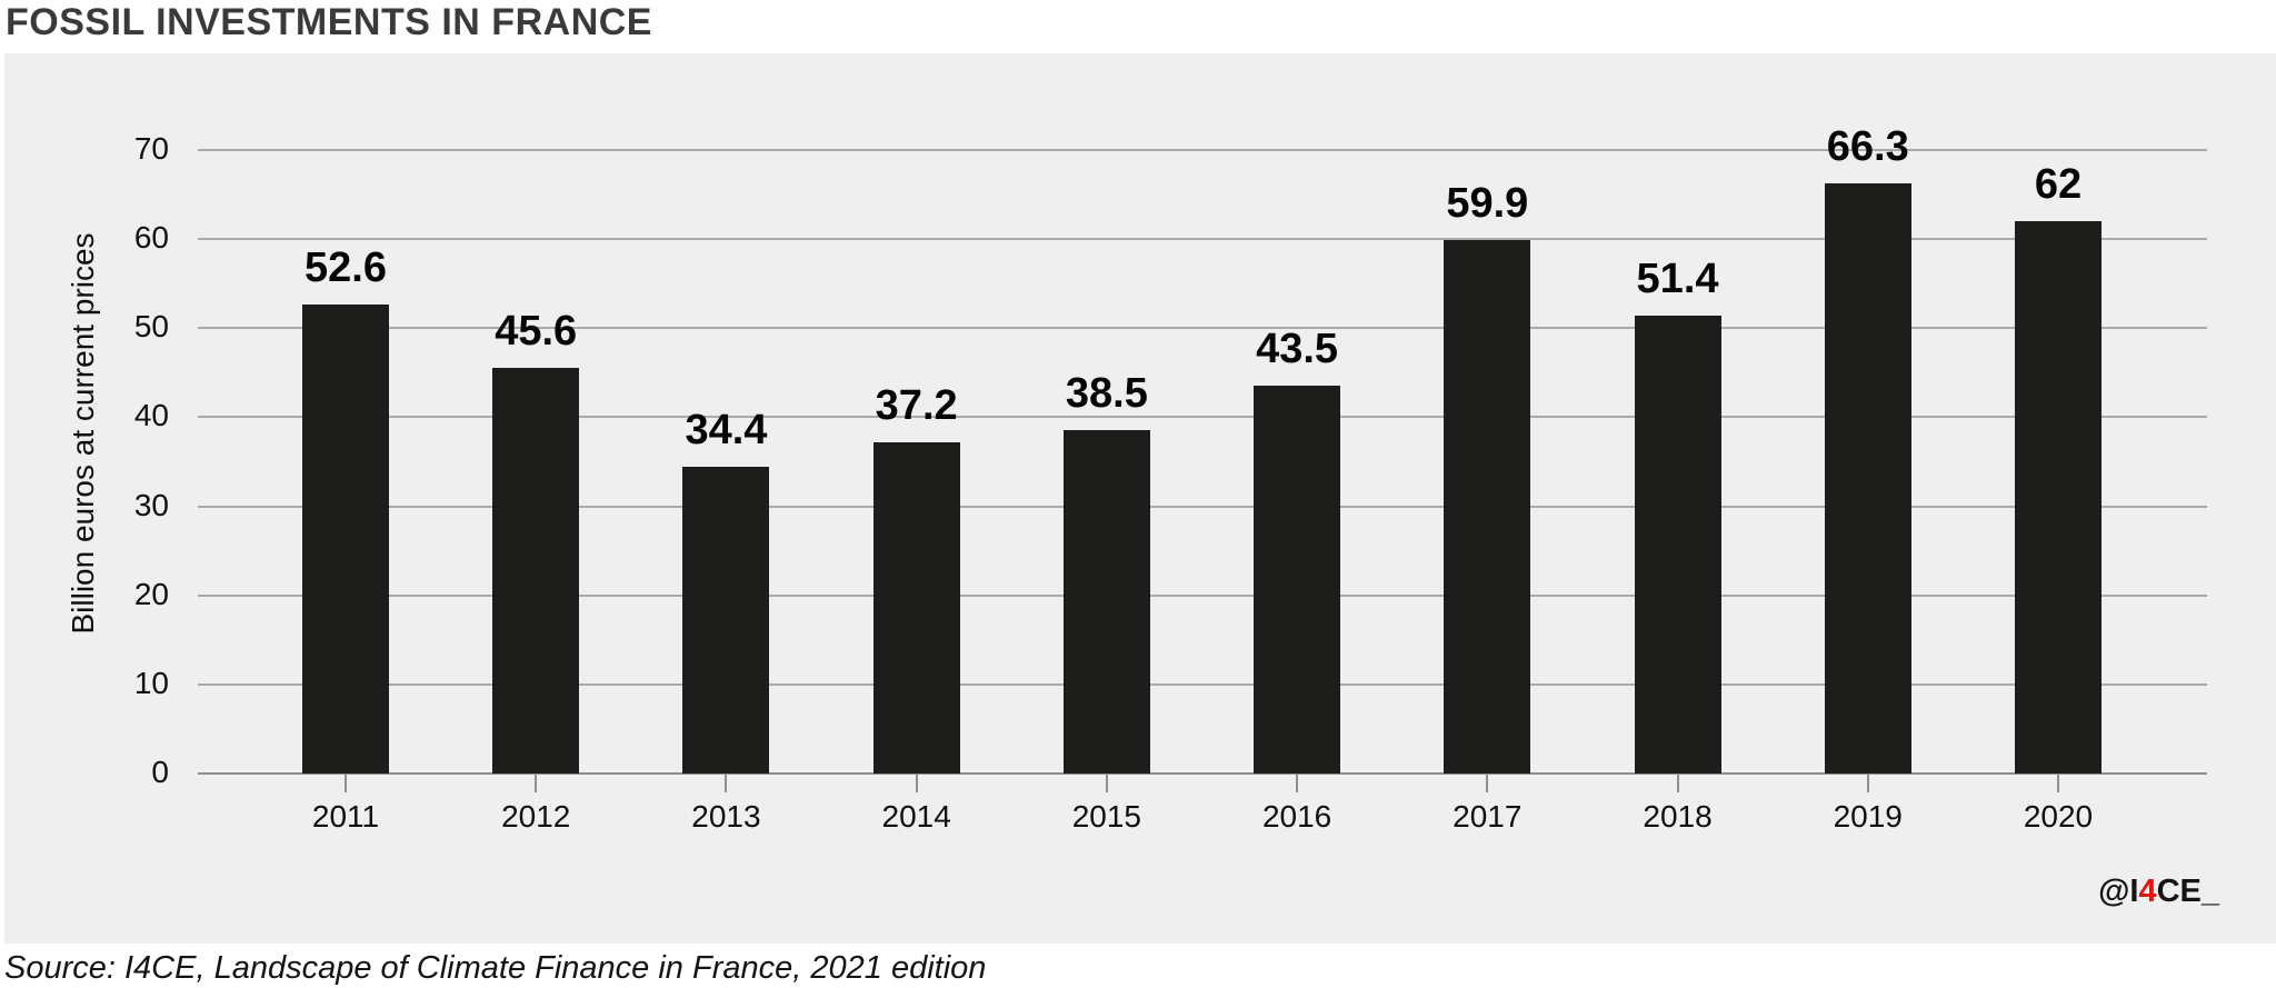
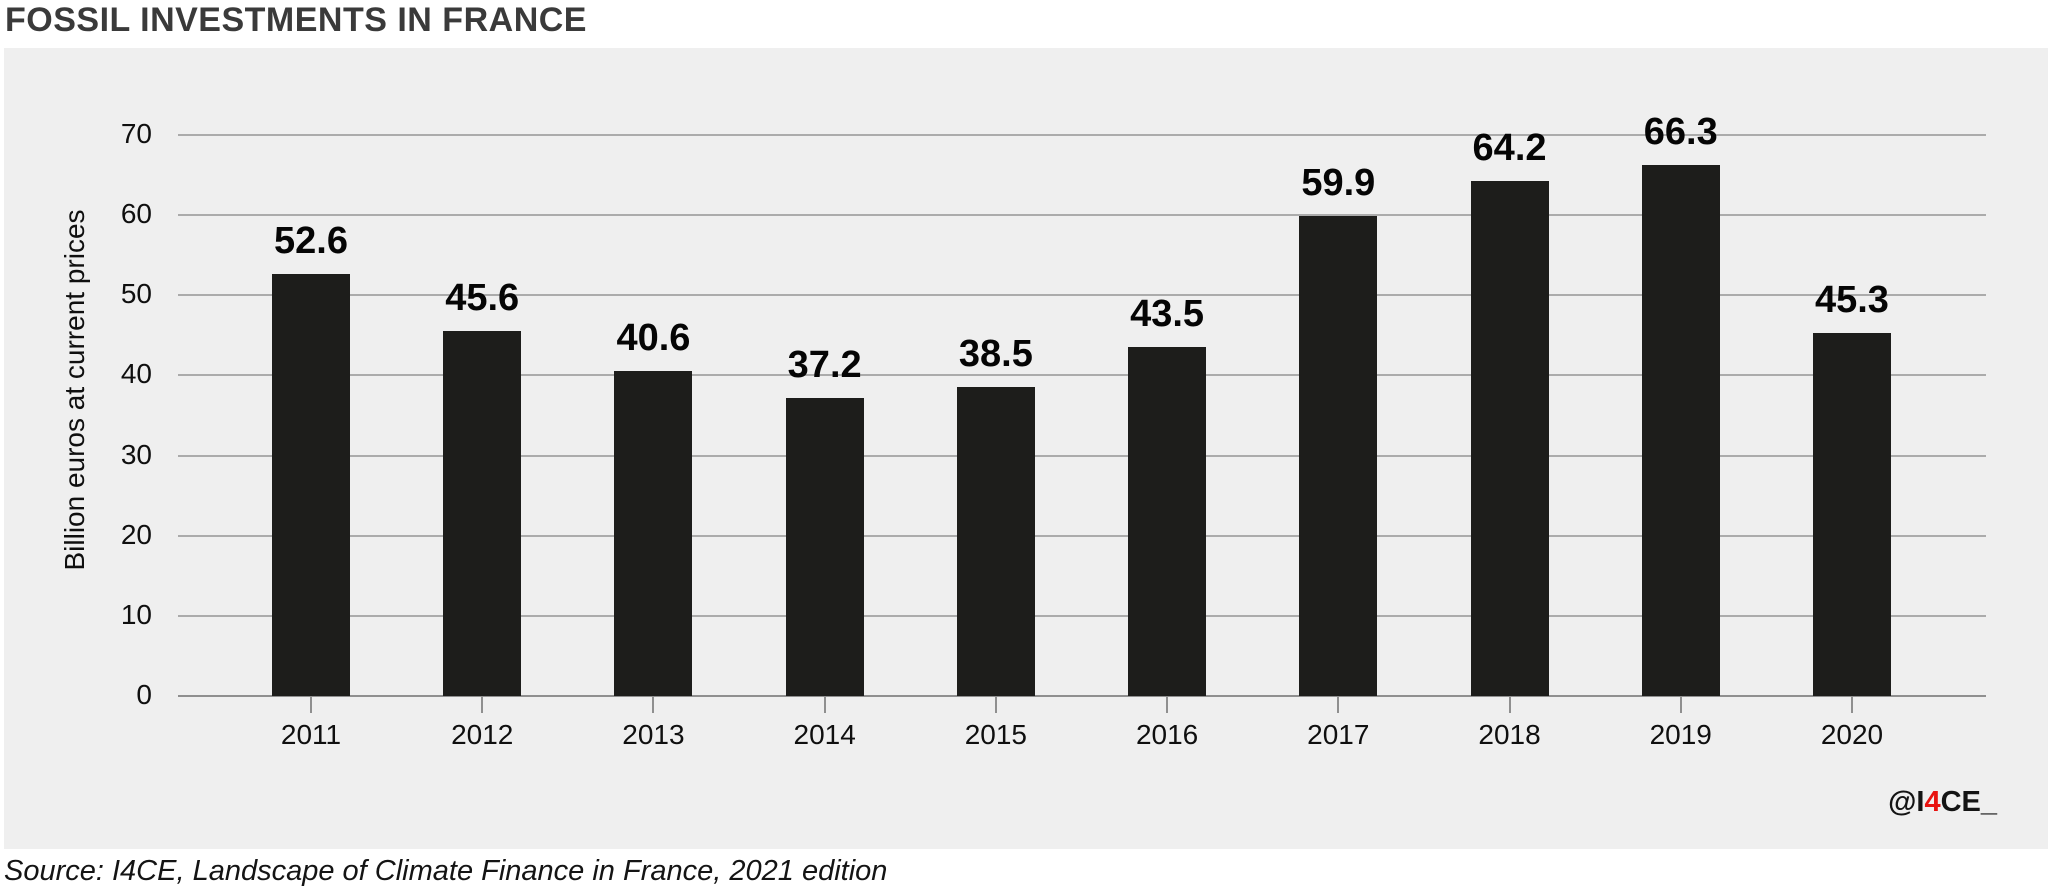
2013: 34.4 -> 40.6
2018: 51.4 -> 64.2
2020: 62 -> 45.3
